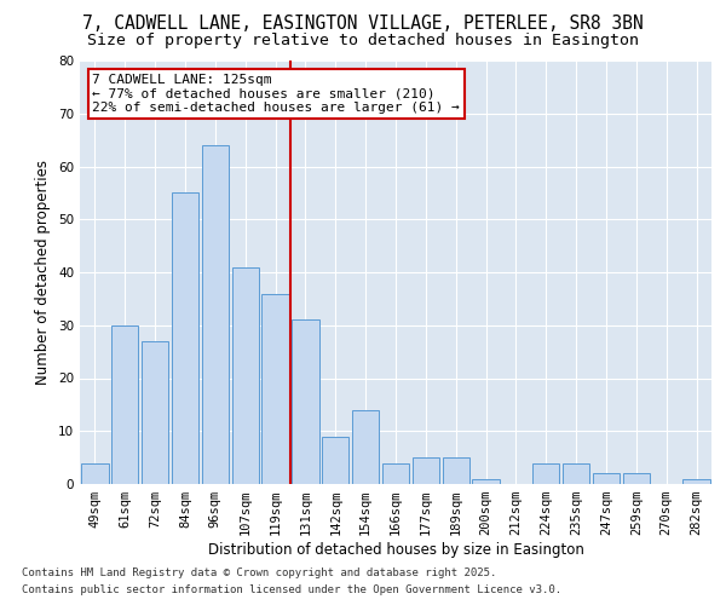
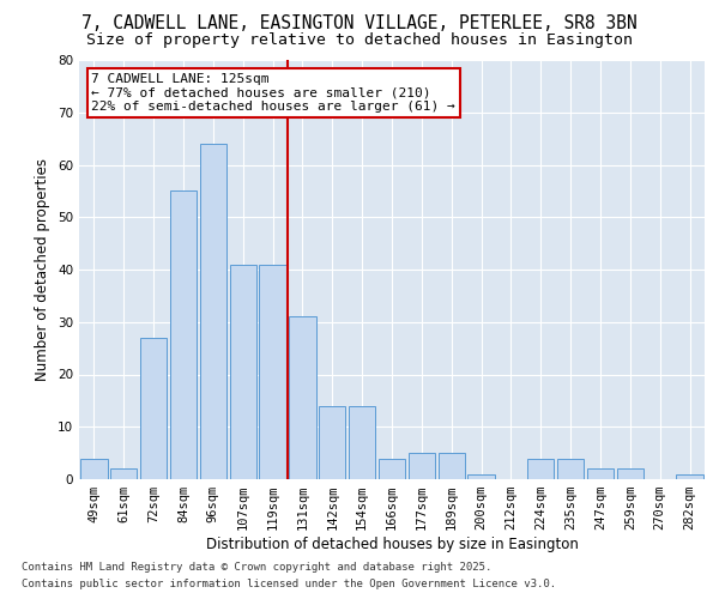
61sqm: 30 -> 2
119sqm: 36 -> 41
142sqm: 9 -> 14
